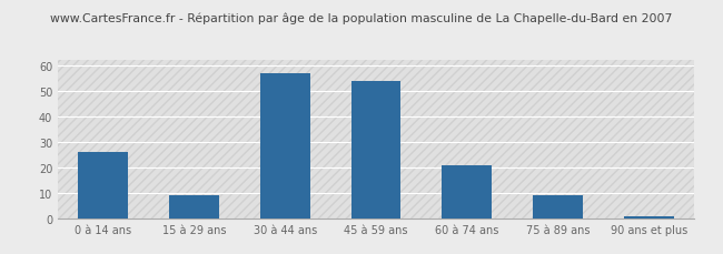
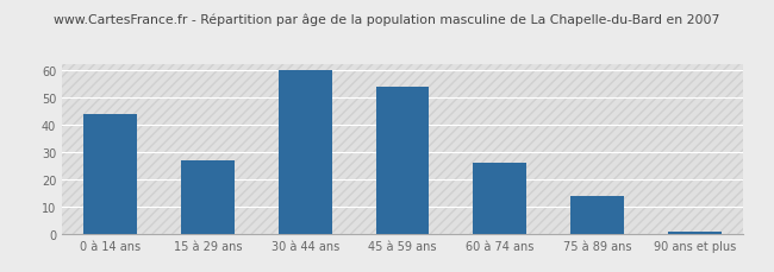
0 à 14 ans: 26 -> 44
15 à 29 ans: 9 -> 27
30 à 44 ans: 57 -> 60
60 à 74 ans: 21 -> 26
75 à 89 ans: 9 -> 14
